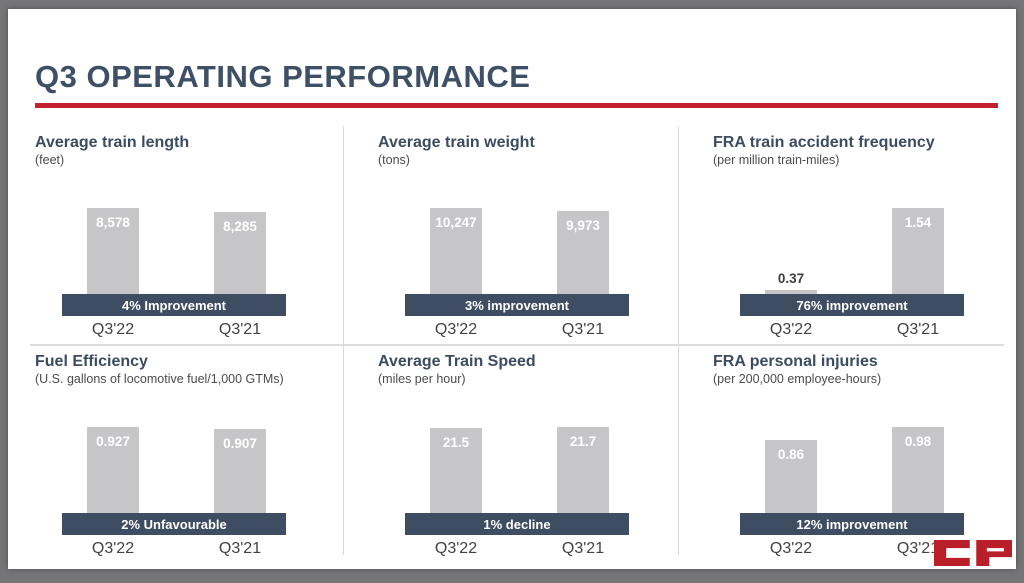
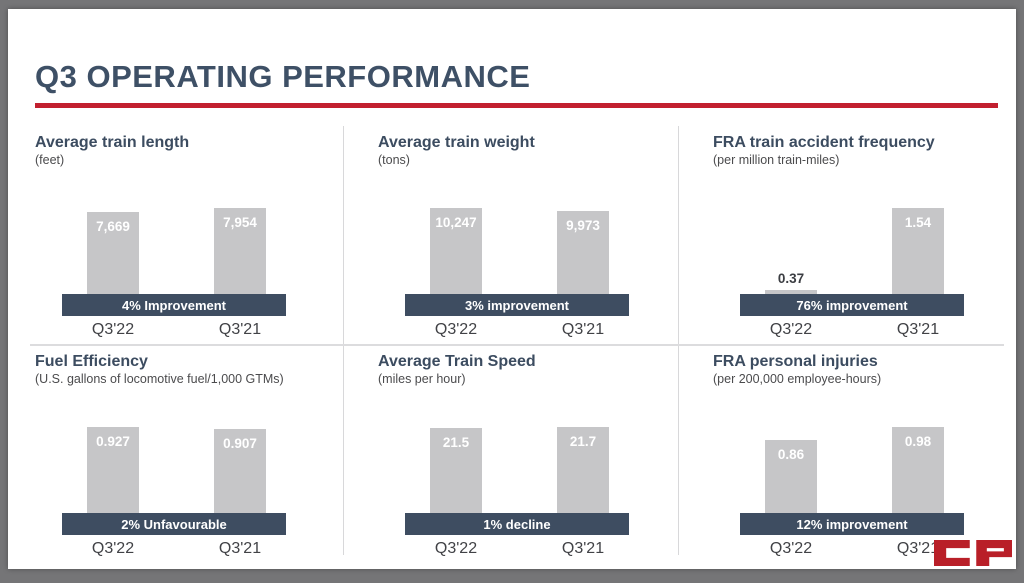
Average train length/Q3'22: 8,578 -> 7,669
Average train length/Q3'21: 8,285 -> 7,954
